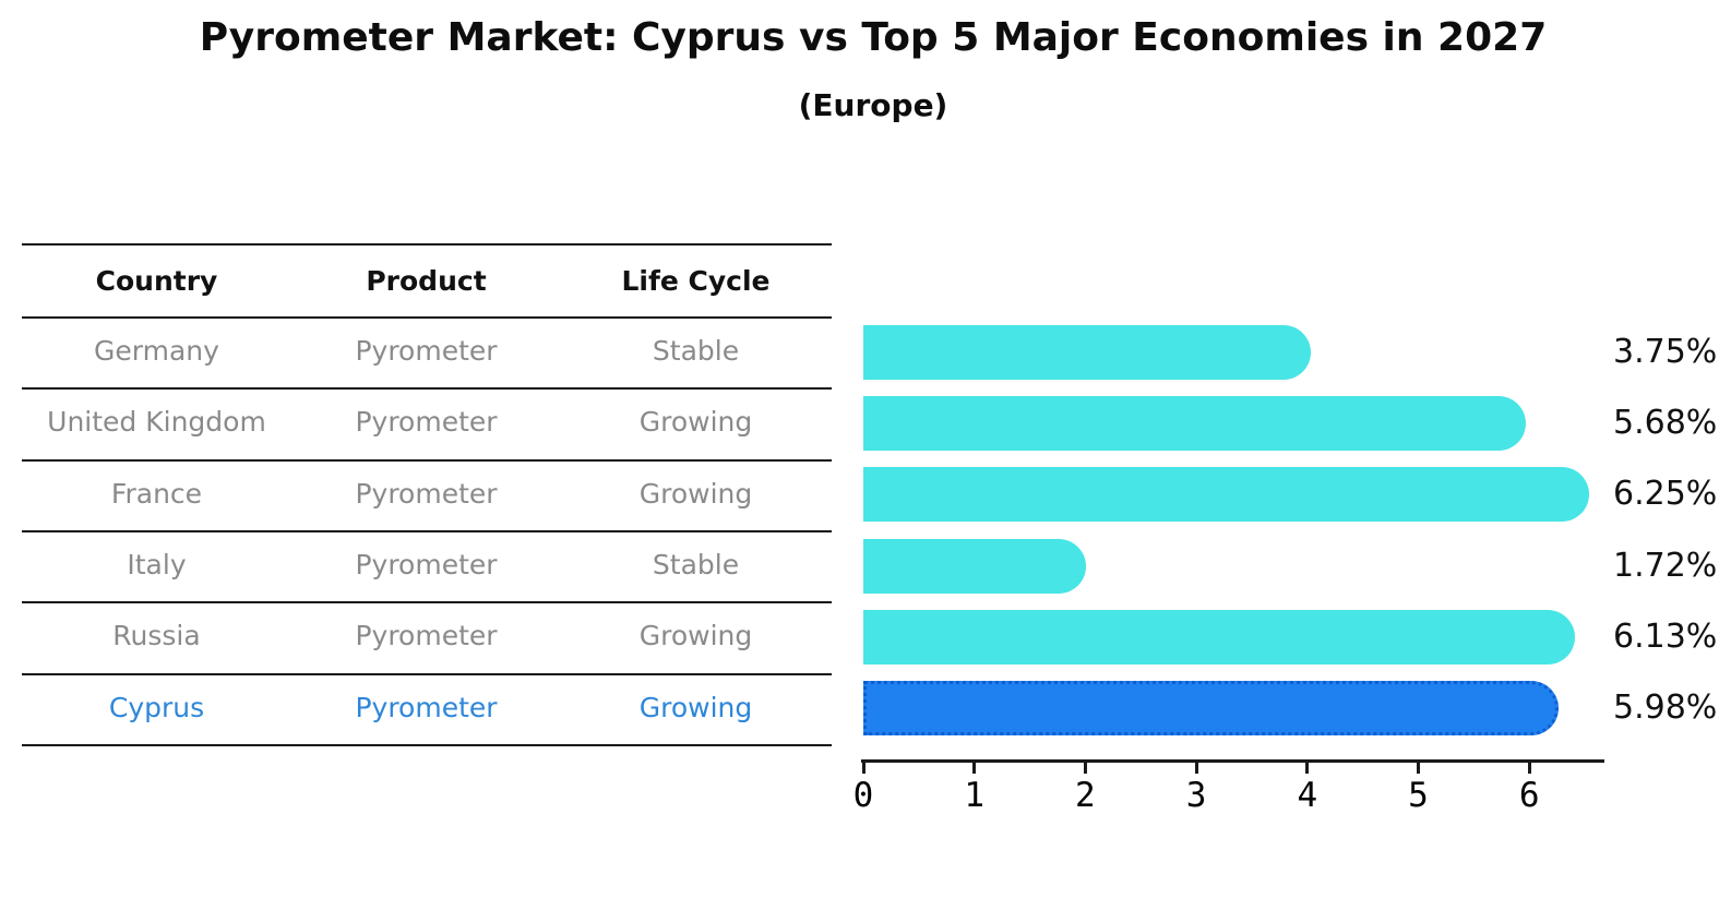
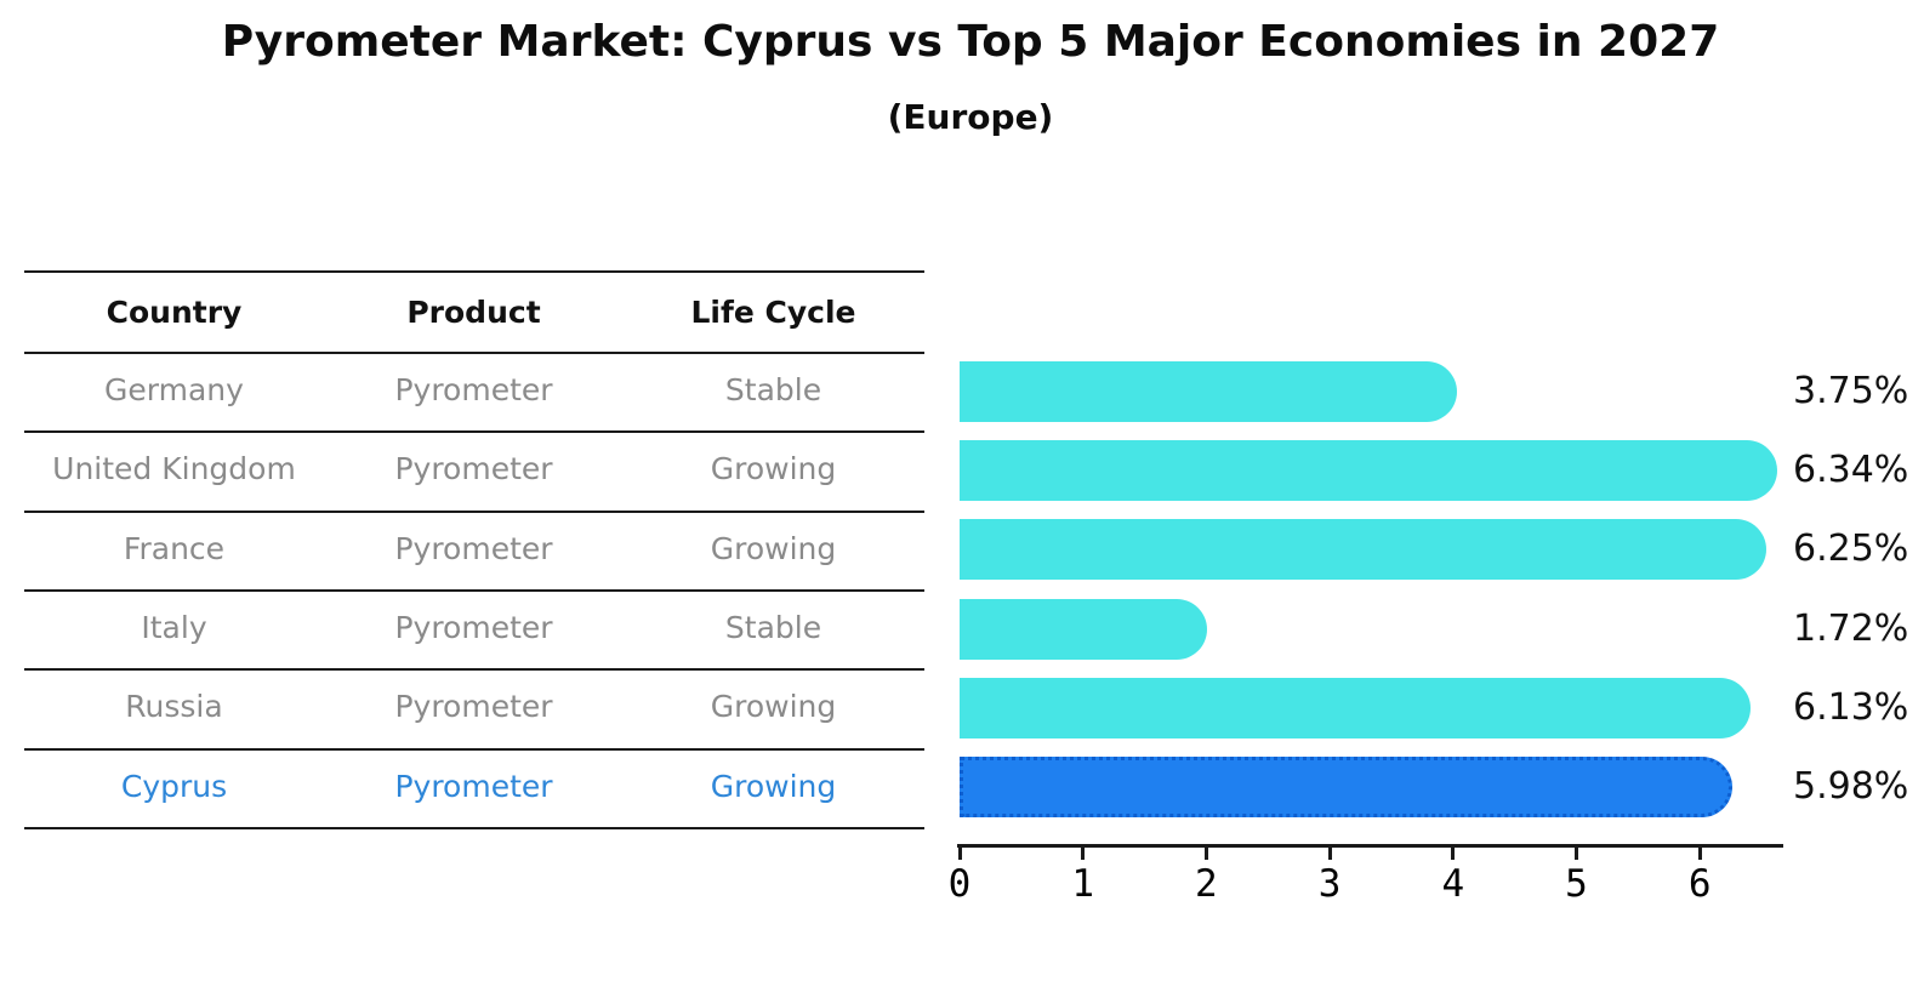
United Kingdom: 5.68% -> 6.34%
